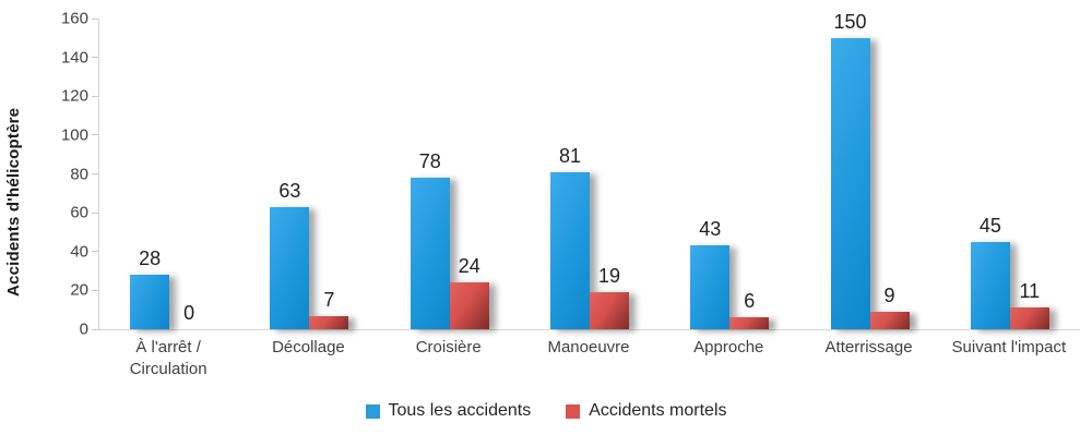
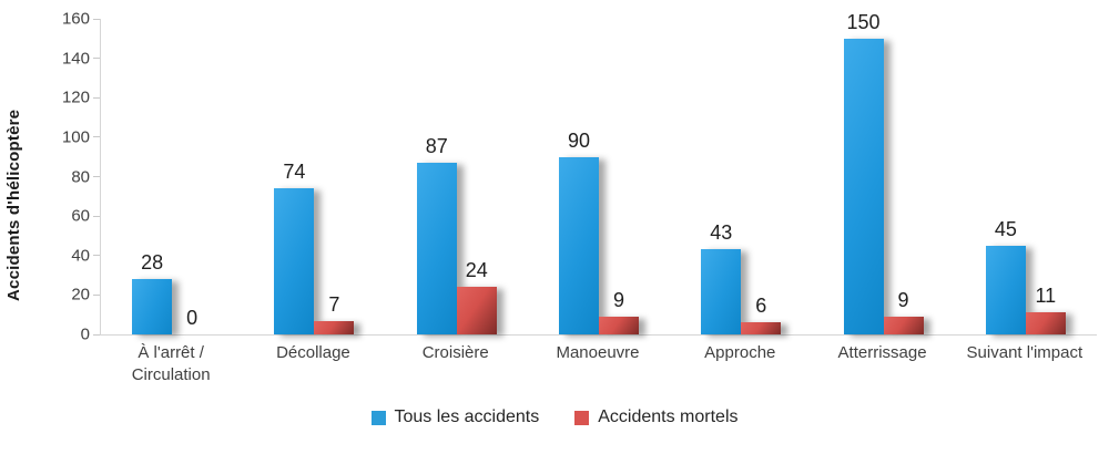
Tous les accidents/Décollage: 63 -> 74
Tous les accidents/Croisière: 78 -> 87
Tous les accidents/Manoeuvre: 81 -> 90
Accidents mortels/Manoeuvre: 19 -> 9
